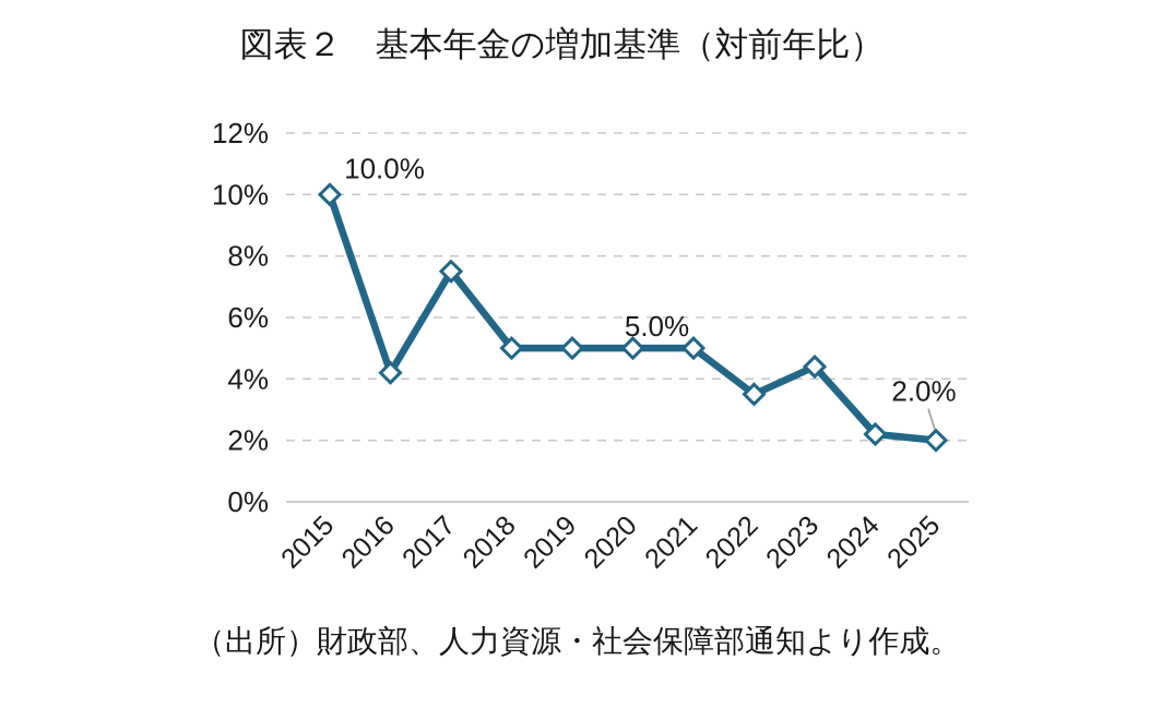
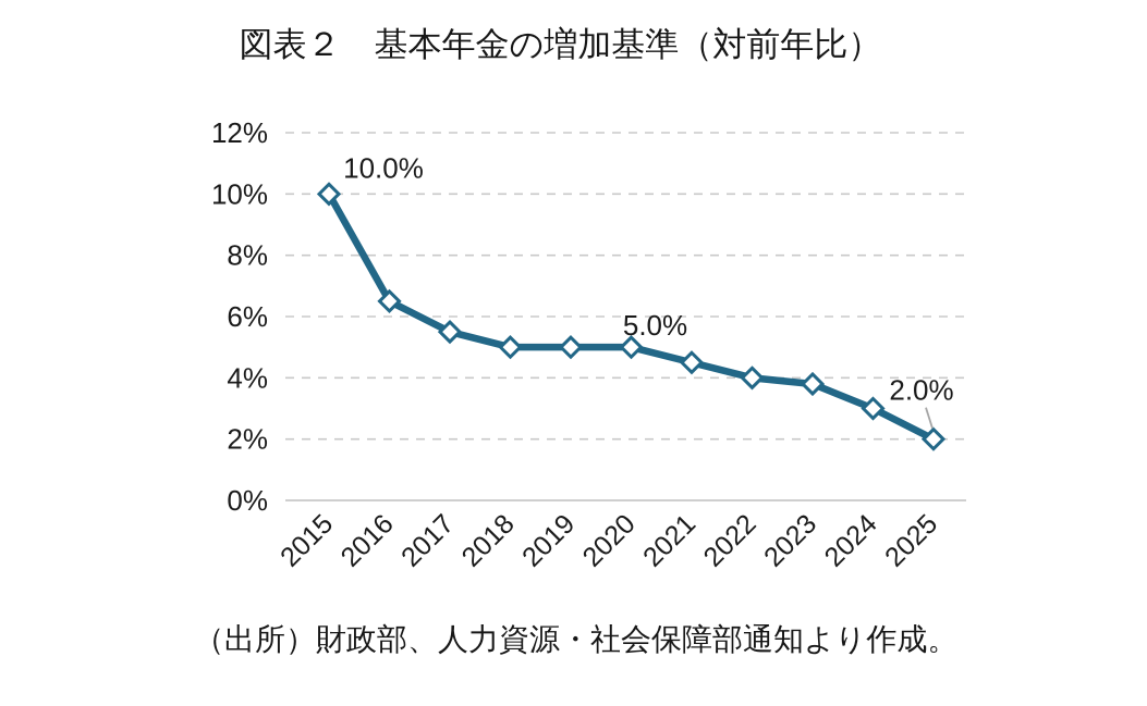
2016: 4.2% -> 6.5%
2017: 7.5% -> 5.5%
2021: 5.0% -> 4.5%
2022: 3.5% -> 4.0%
2023: 4.4% -> 3.8%
2024: 2.2% -> 3.0%
